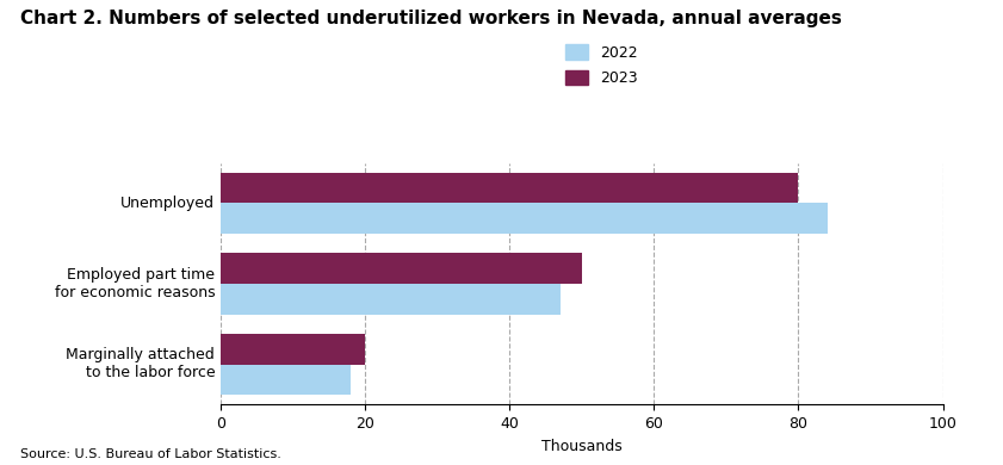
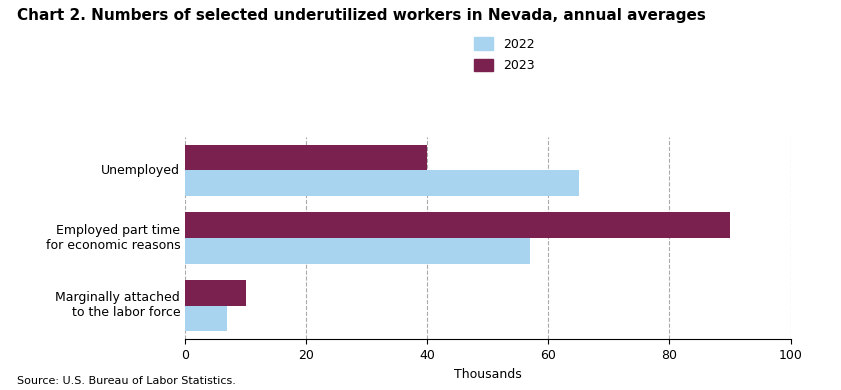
2023/Unemployed: 80 -> 40
2022/Unemployed: 84 -> 65
2023/Employed part time for economic reasons: 50 -> 90
2022/Employed part time for economic reasons: 47 -> 57
2023/Marginally attached to the labor force: 20 -> 10
2022/Marginally attached to the labor force: 18 -> 7
